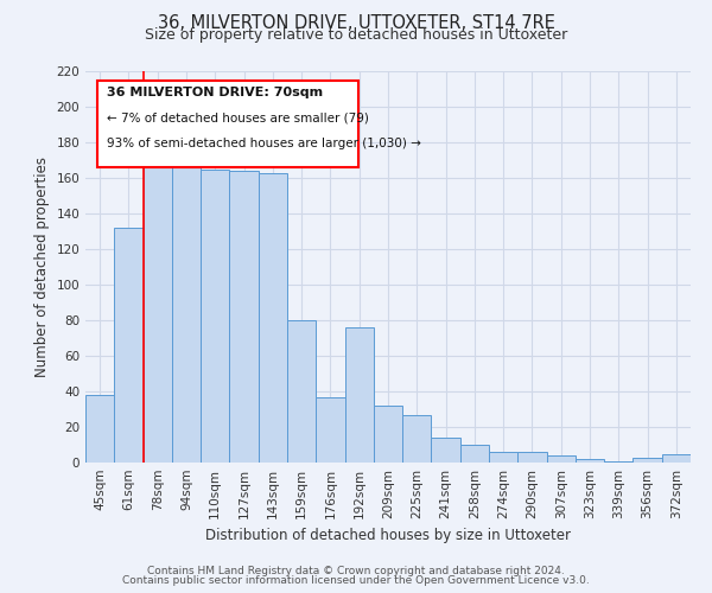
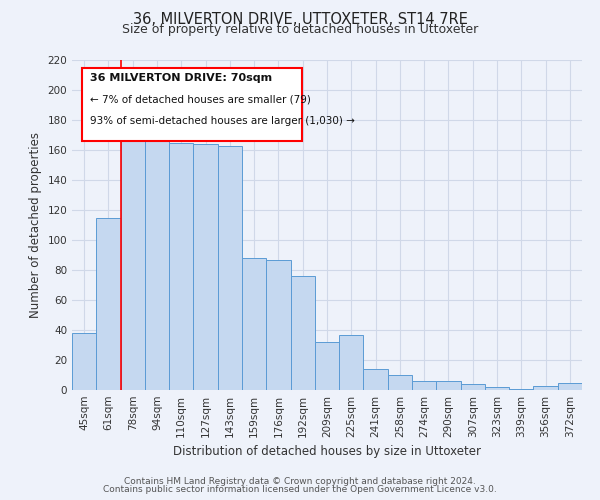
61sqm: 132 -> 115
159sqm: 80 -> 88
176sqm: 37 -> 87
225sqm: 27 -> 37
